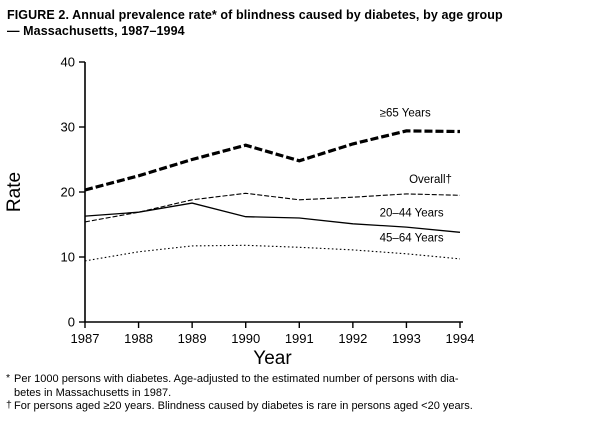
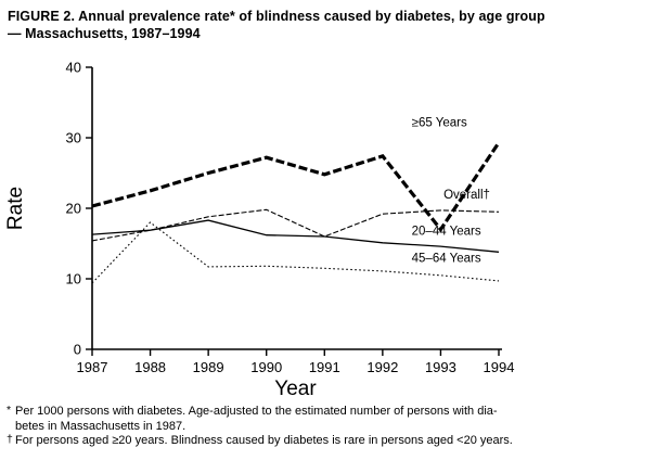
45–64 Years/1988: 11 -> 18
Overall†/1991: 19 -> 16
≥65 Years/1993: 29 -> 17
